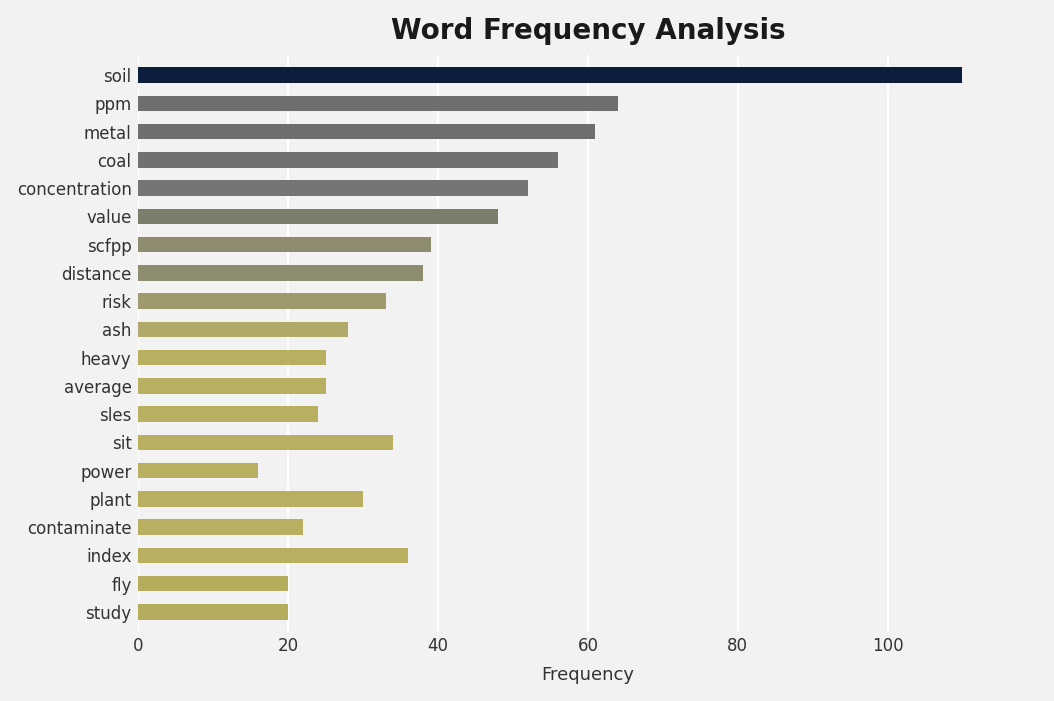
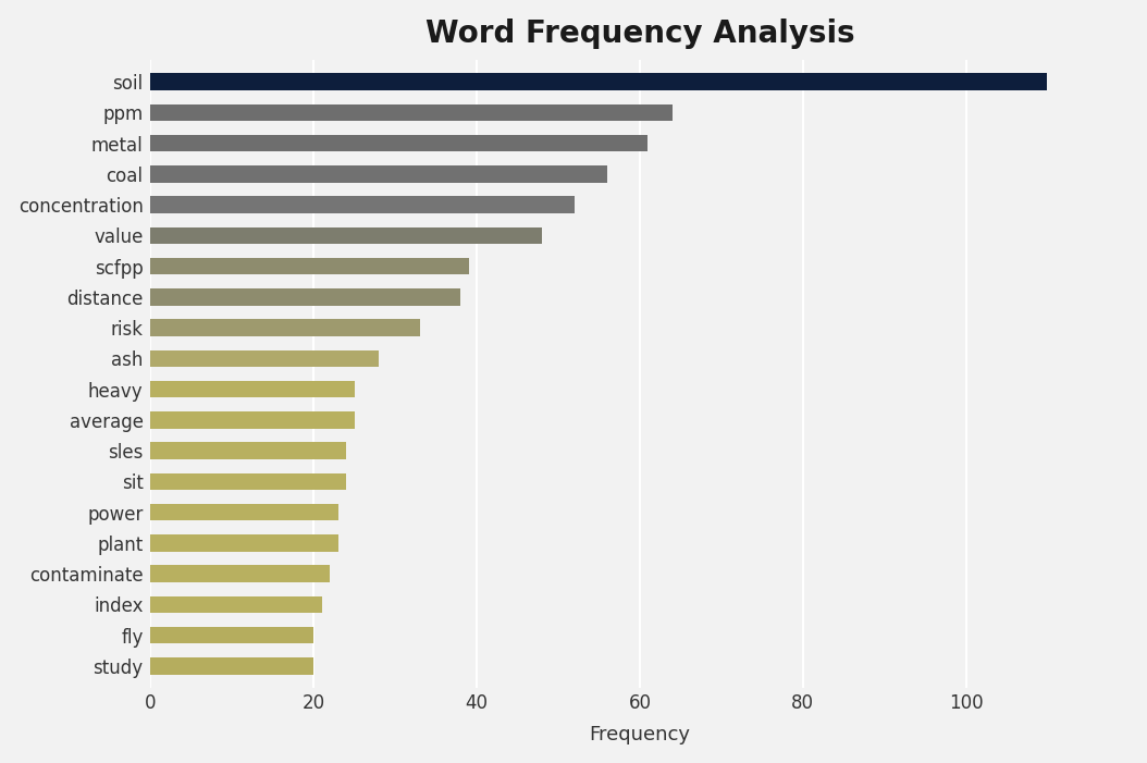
sit: 34 -> 24
power: 16 -> 23
plant: 30 -> 23
index: 36 -> 21
